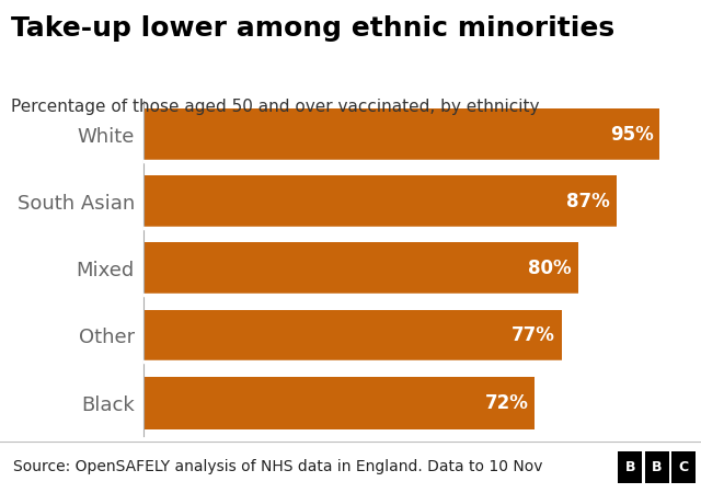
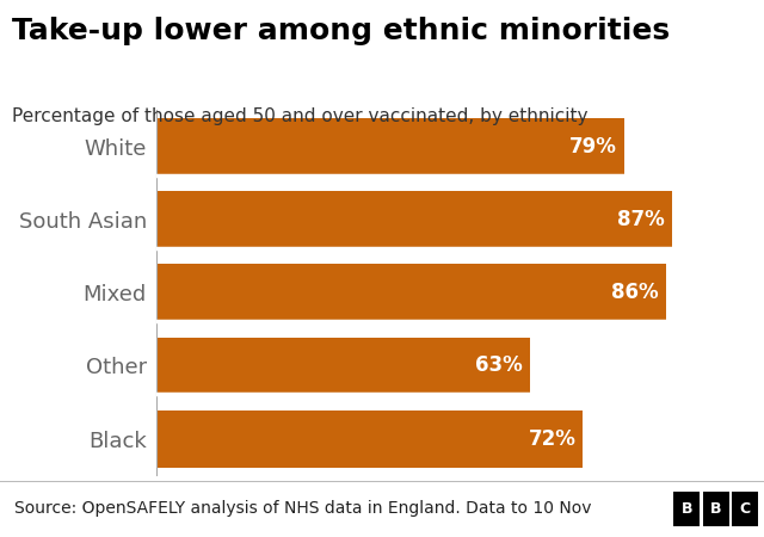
White: 95% -> 79%
Mixed: 80% -> 86%
Other: 77% -> 63%
